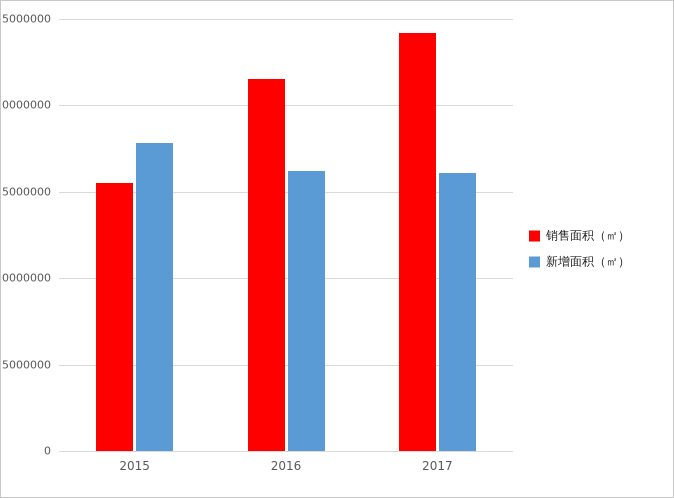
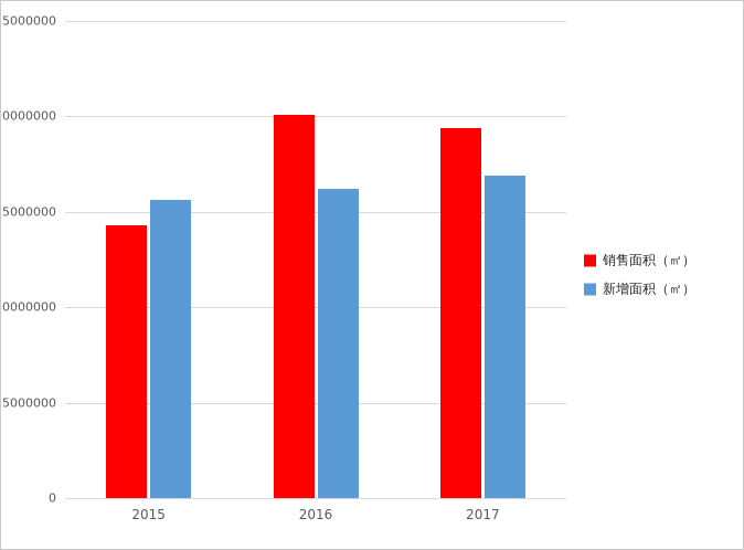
销售面积（㎡）/2015: 15500000 -> 14300000
新增面积（㎡）/2015: 17800000 -> 15600000
销售面积（㎡）/2016: 21500000 -> 20100000
销售面积（㎡）/2017: 24200000 -> 19400000
新增面积（㎡）/2017: 16100000 -> 16900000
